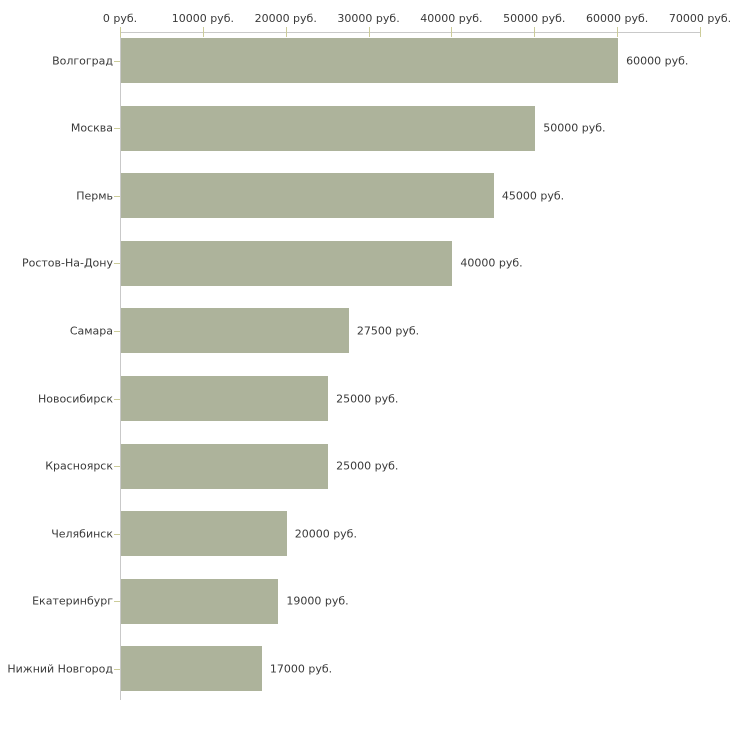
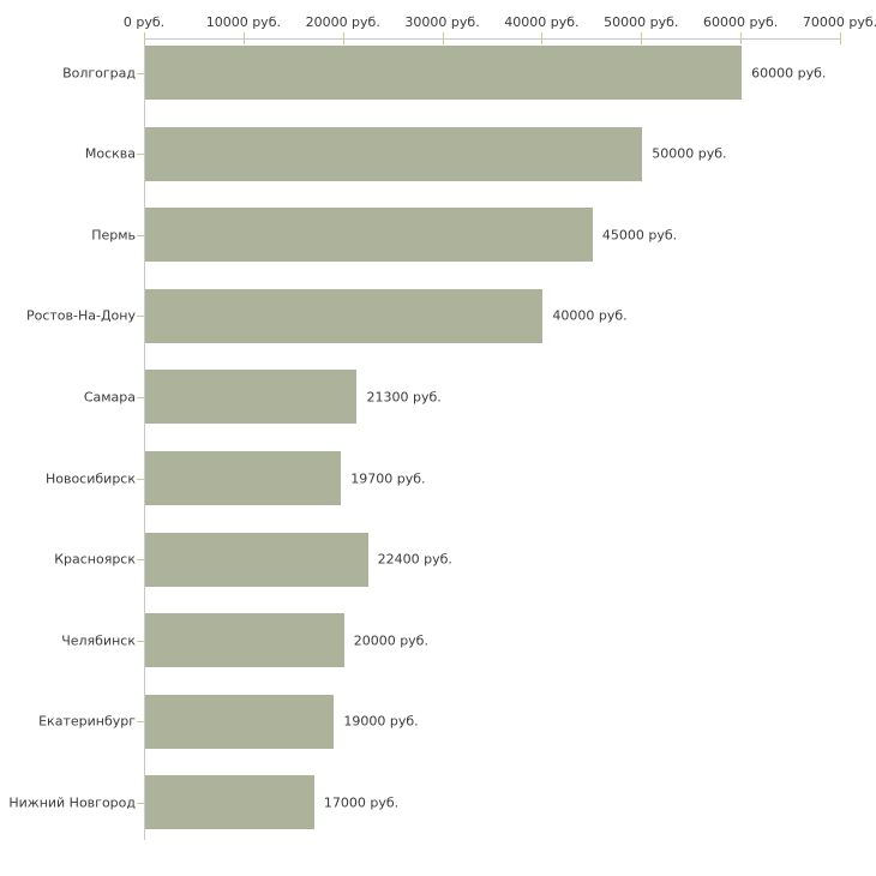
Самара: 27500 -> 21300
Новосибирск: 25000 -> 19700
Красноярск: 25000 -> 22400
